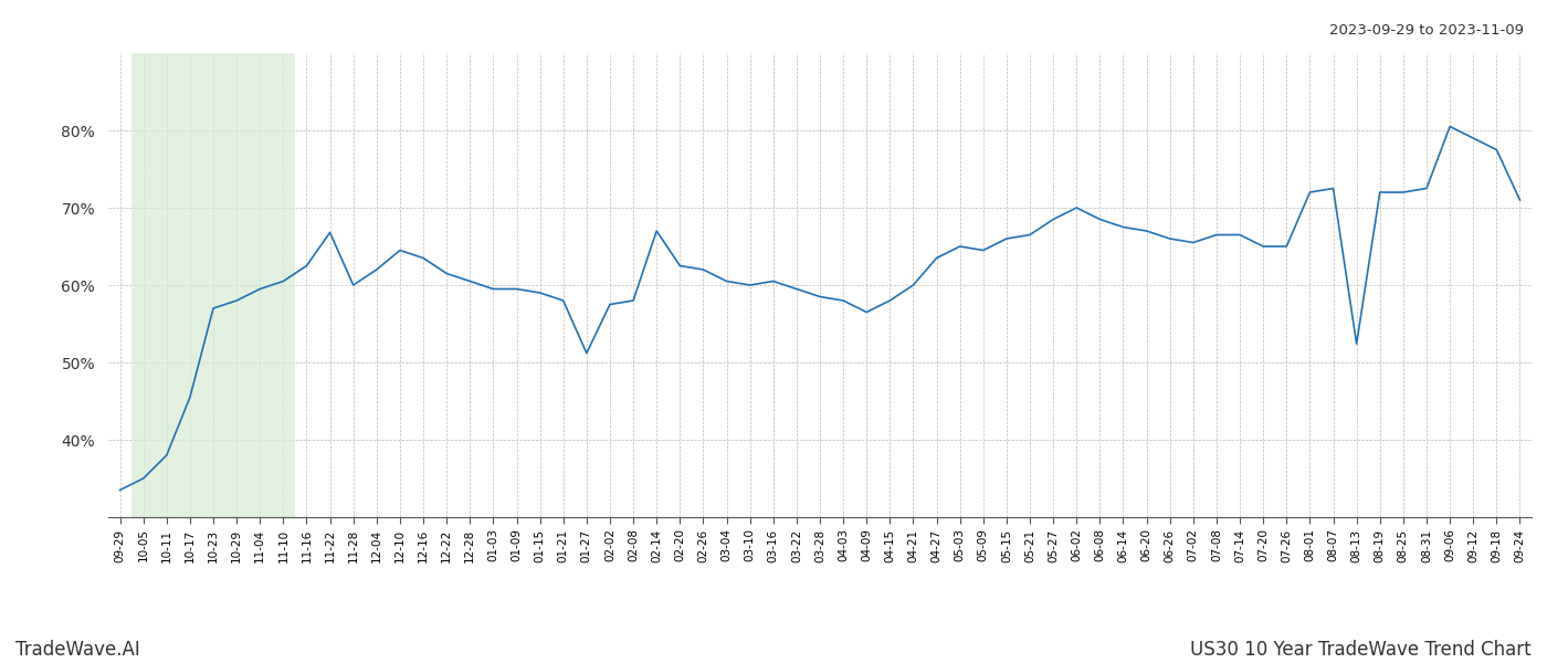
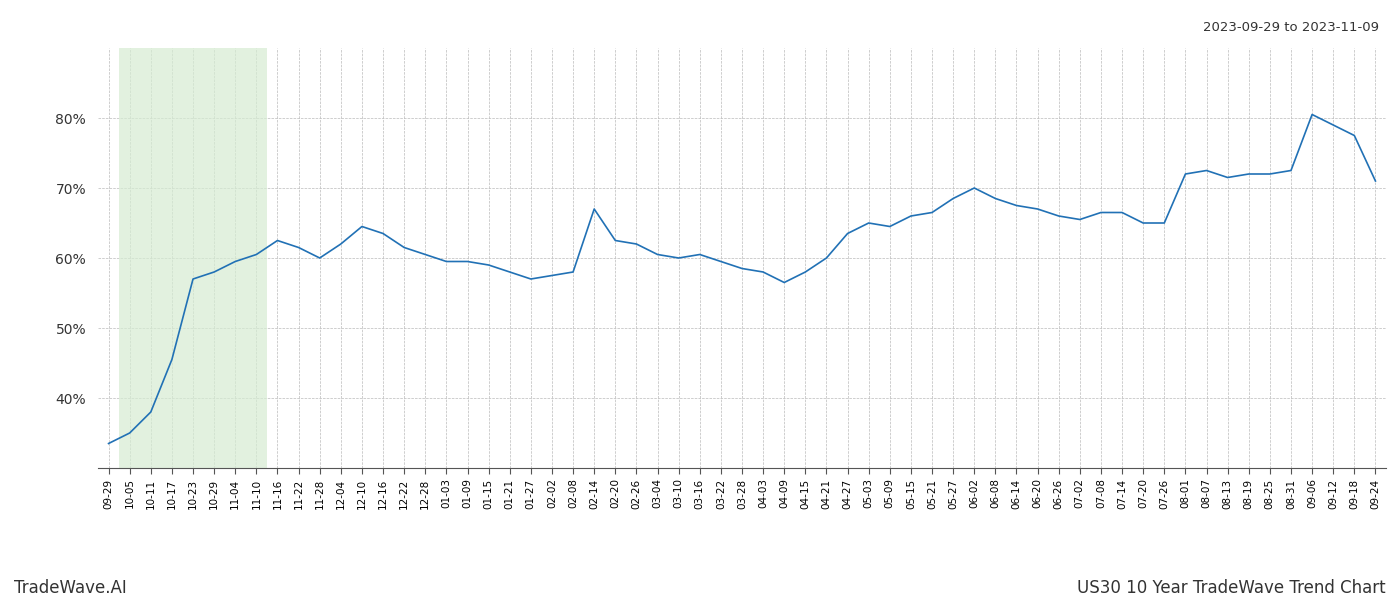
11-22: 66.8% -> 61.5%
01-27: 51.2% -> 57.0%
08-13: 52.4% -> 71.5%
